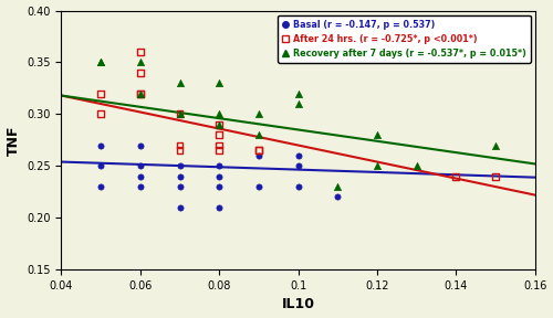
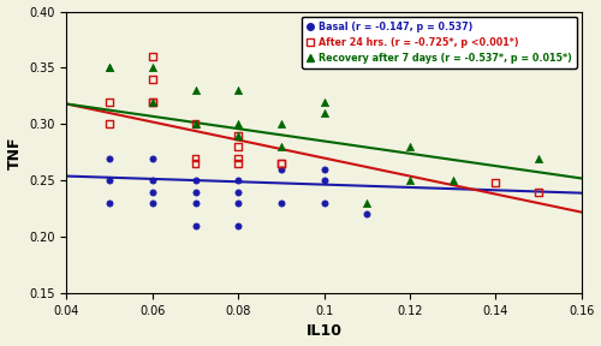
After 24 hrs. (r = -0.725*, p <0.001*)/0.14: 0.240 -> 0.248
